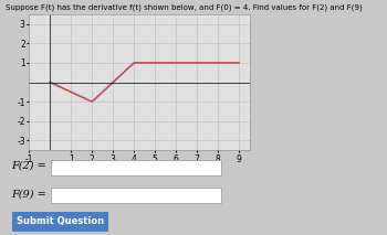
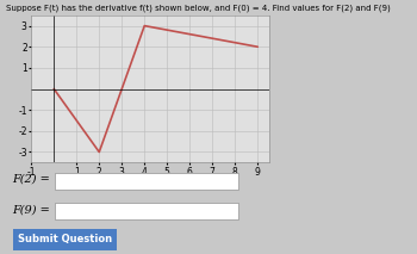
2: -1 -> -3
4: 1 -> 3
9: 1 -> 2
